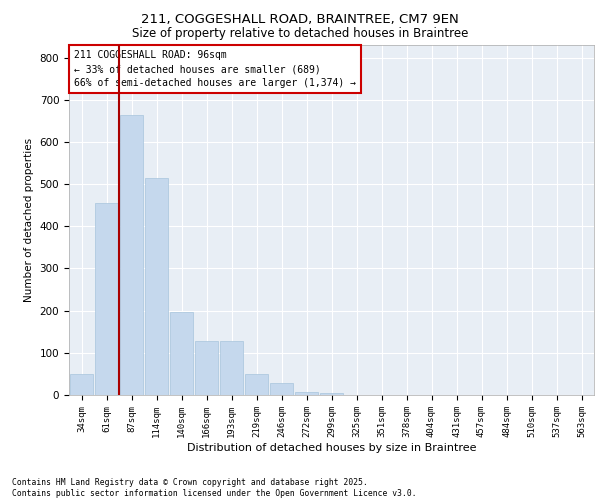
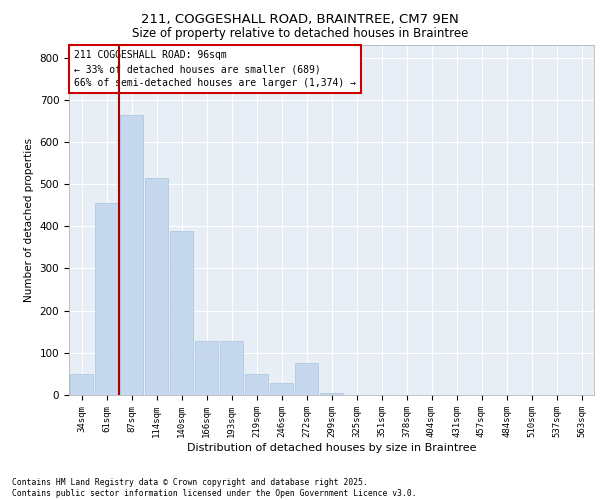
140sqm: 198 -> 390
272sqm: 8 -> 75
